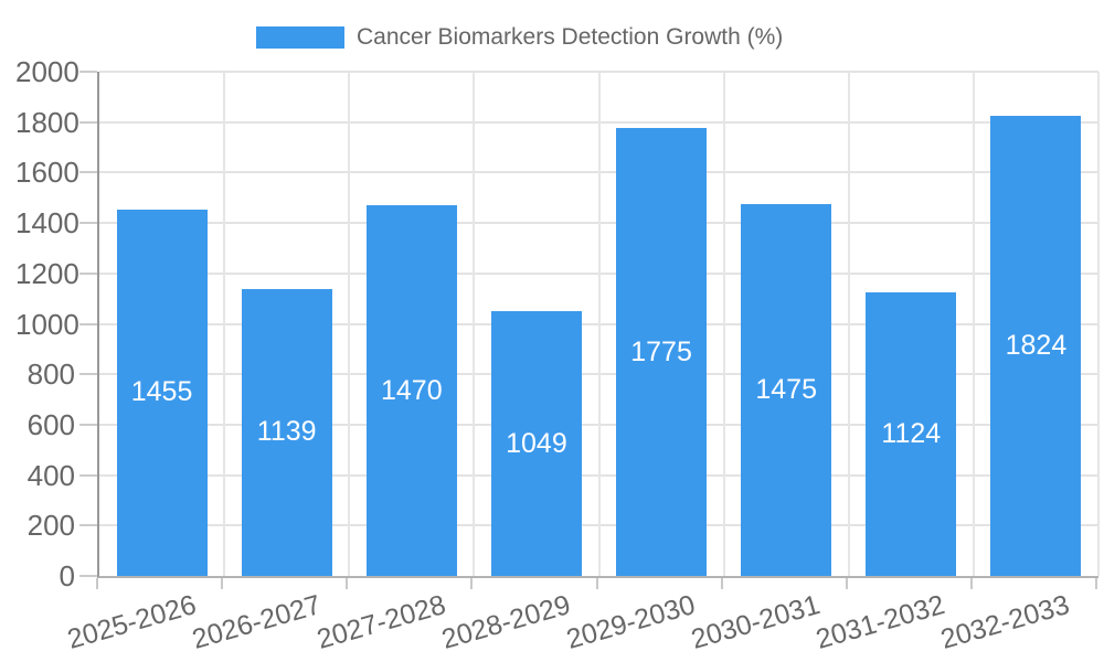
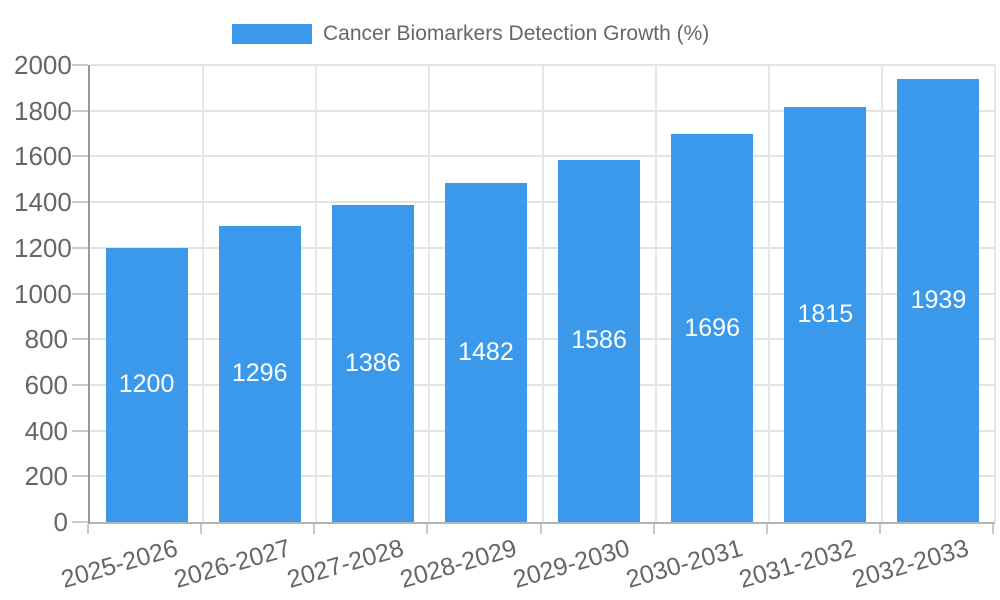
2025-2026: 1455 -> 1200
2026-2027: 1139 -> 1296
2027-2028: 1470 -> 1386
2028-2029: 1049 -> 1482
2029-2030: 1775 -> 1586
2030-2031: 1475 -> 1696
2031-2032: 1124 -> 1815
2032-2033: 1824 -> 1939
